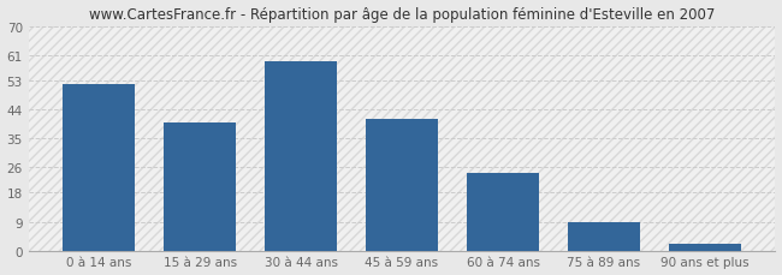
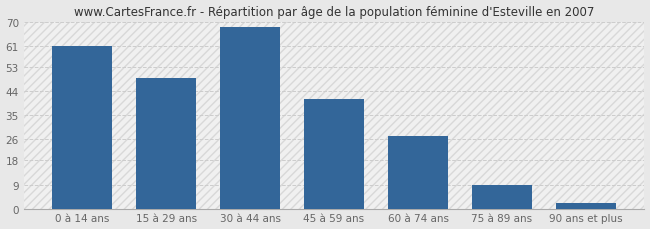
0 à 14 ans: 52 -> 61
15 à 29 ans: 40 -> 49
30 à 44 ans: 59 -> 68
60 à 74 ans: 24 -> 27
